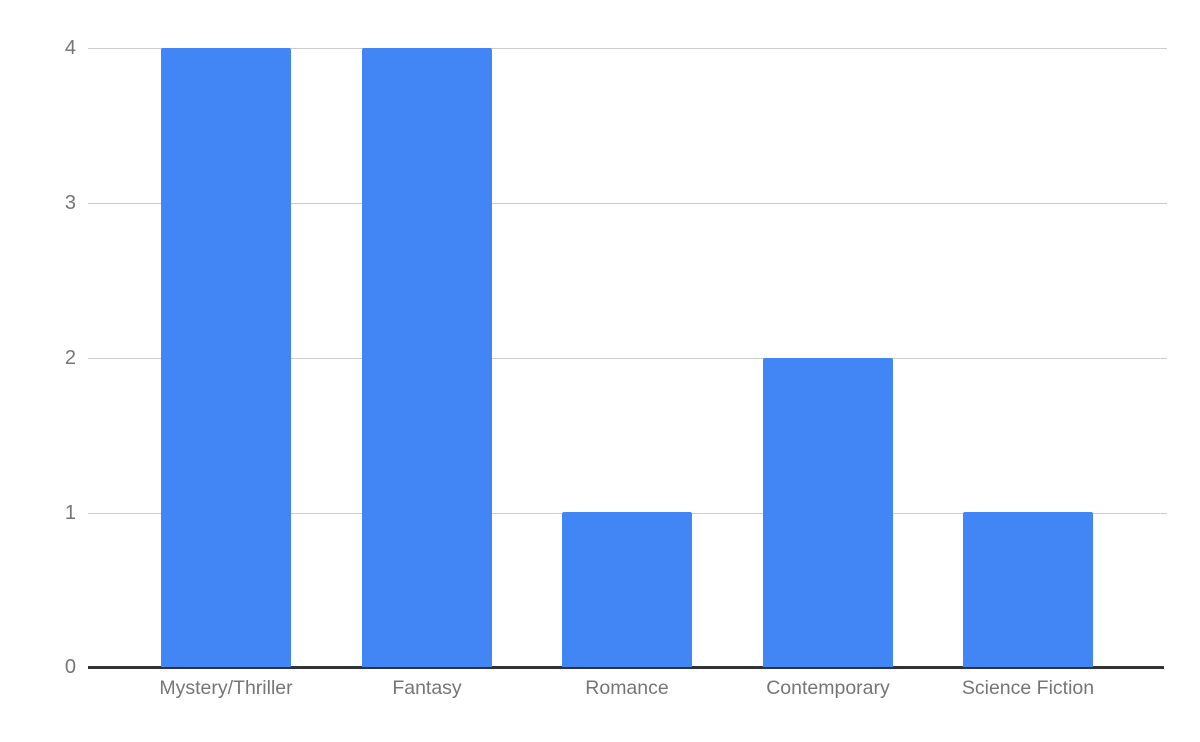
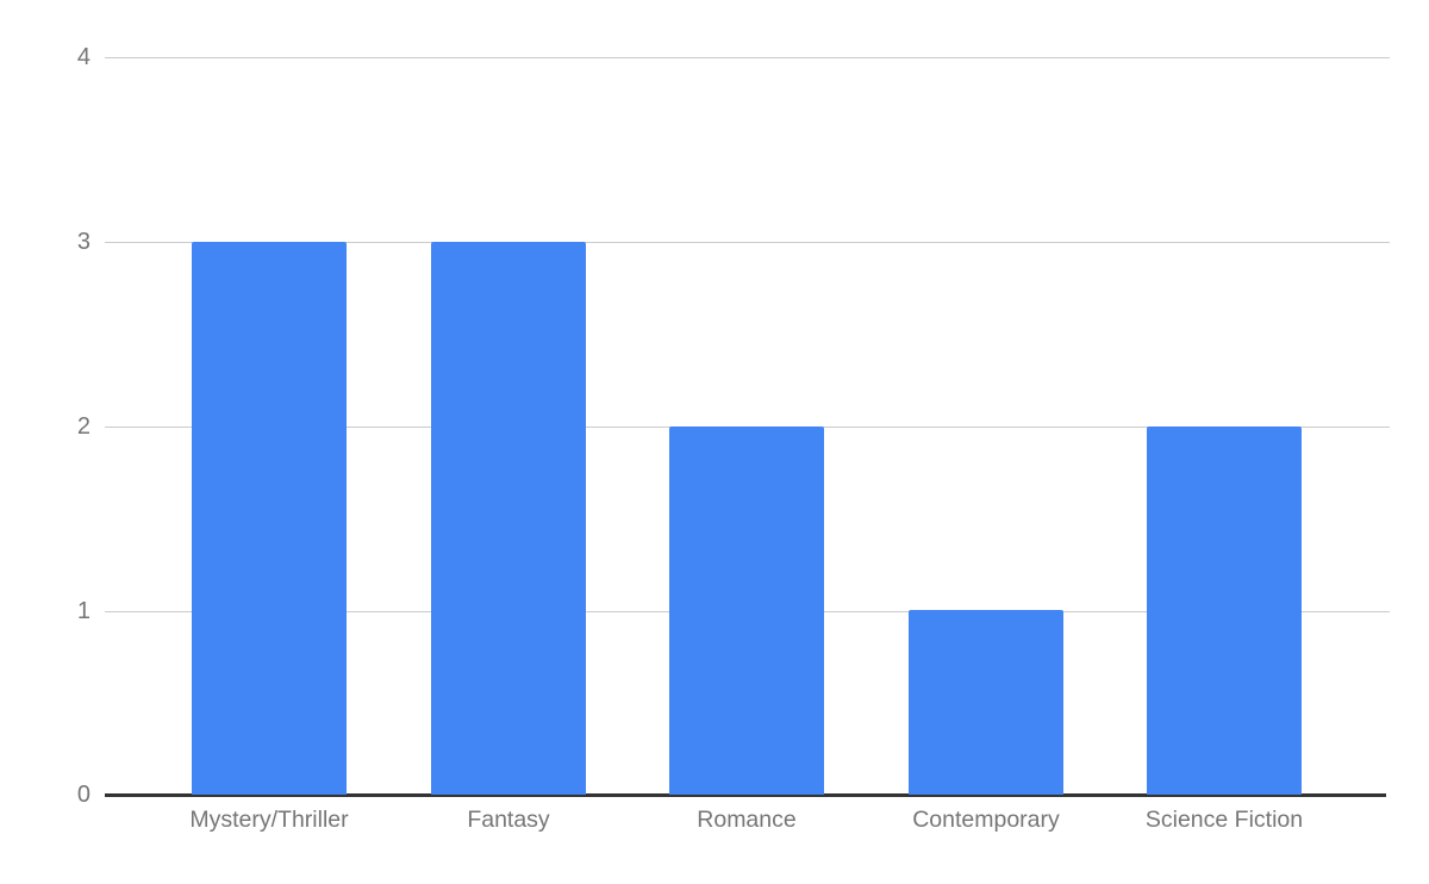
Mystery/Thriller: 4 -> 3
Fantasy: 4 -> 3
Romance: 1 -> 2
Contemporary: 2 -> 1
Science Fiction: 1 -> 2
